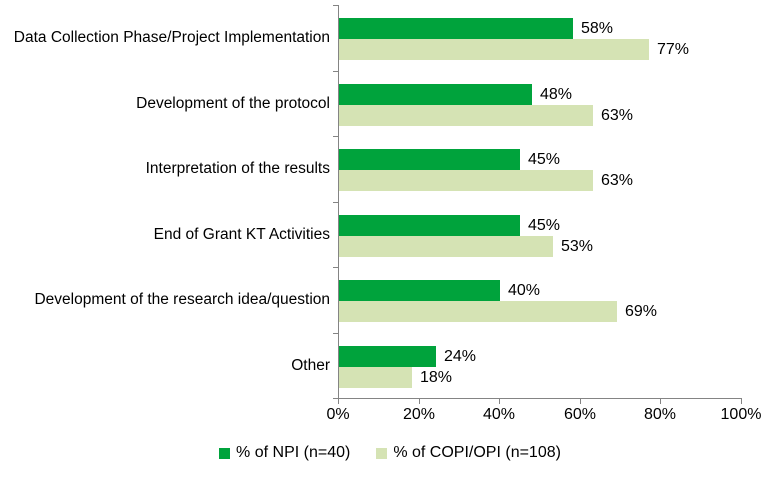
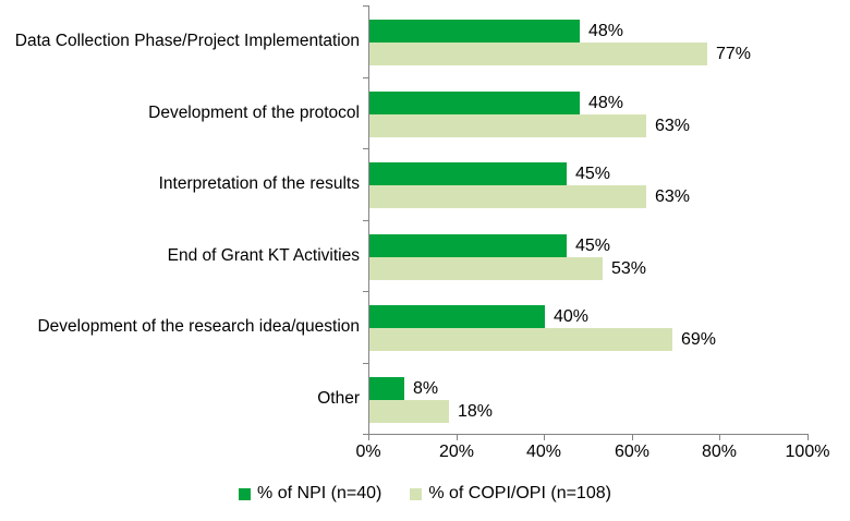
% of NPI (n=40)/Data Collection Phase/Project Implementation: 58% -> 48%
% of NPI (n=40)/Other: 24% -> 8%
